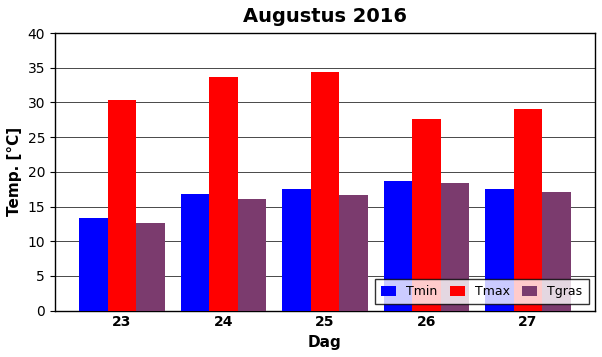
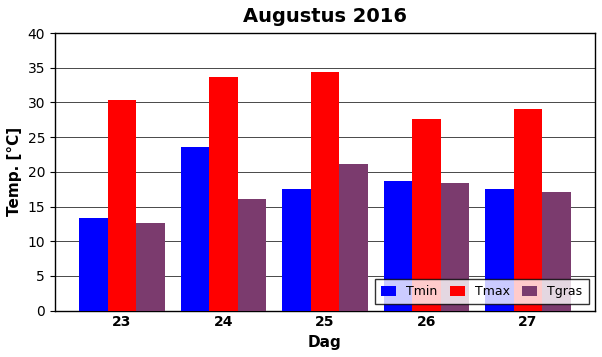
Tmin/24: 16.8 -> 23.6
Tgras/25: 16.6 -> 21.2
